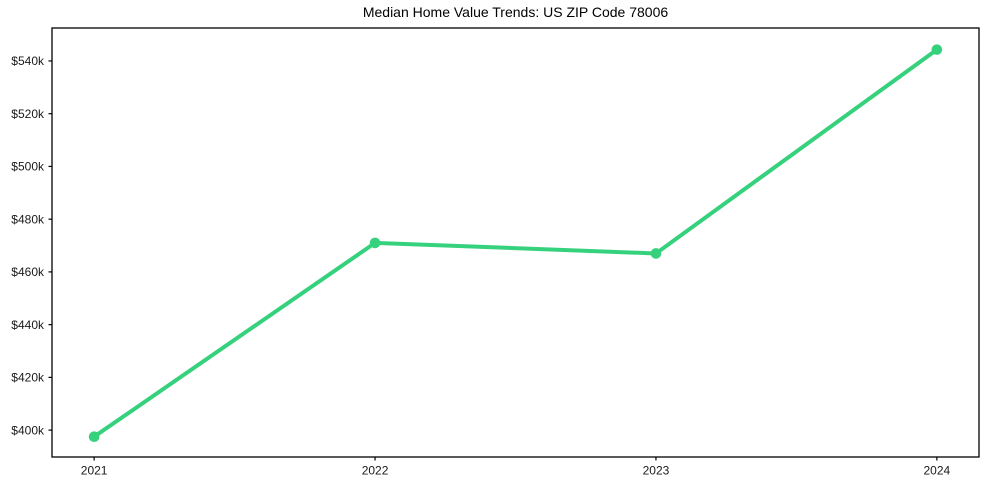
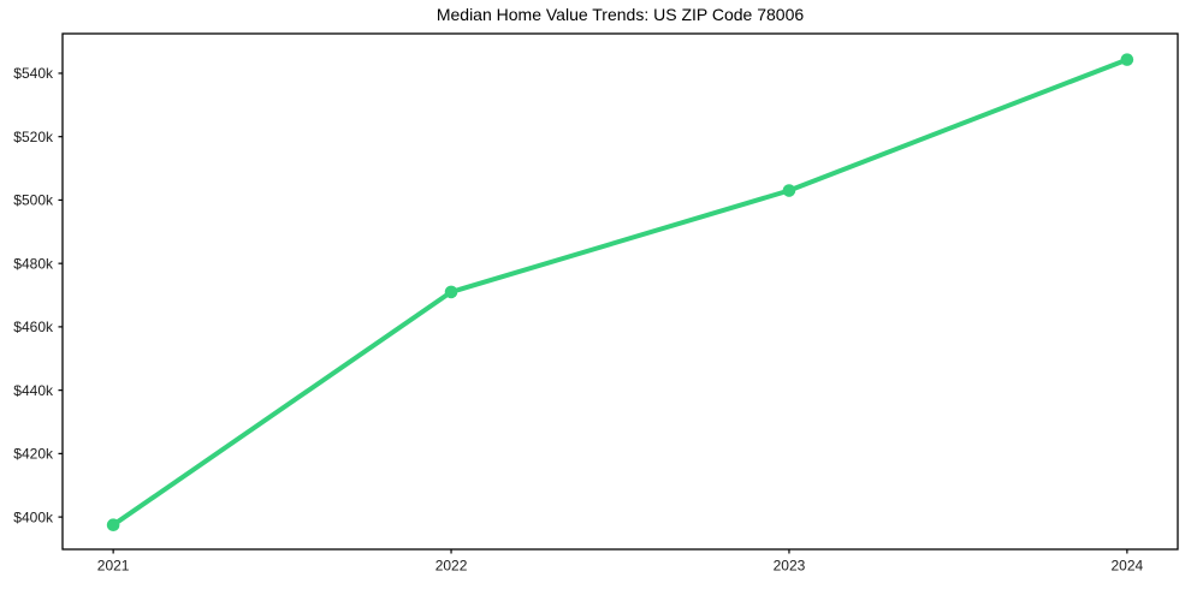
2023: $467k -> $503k
